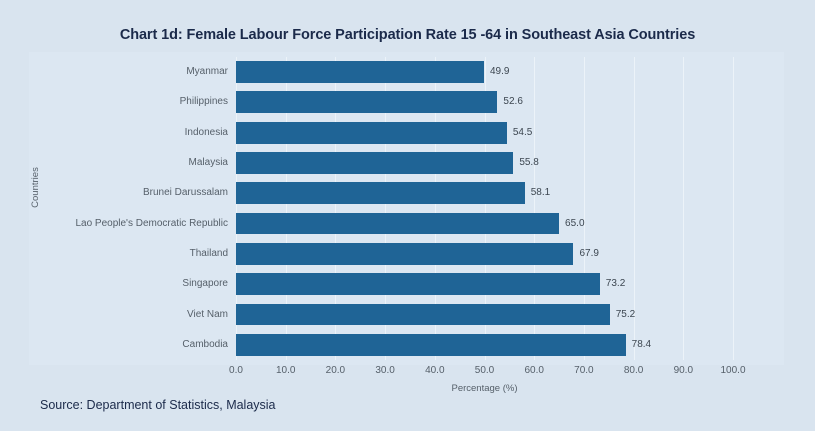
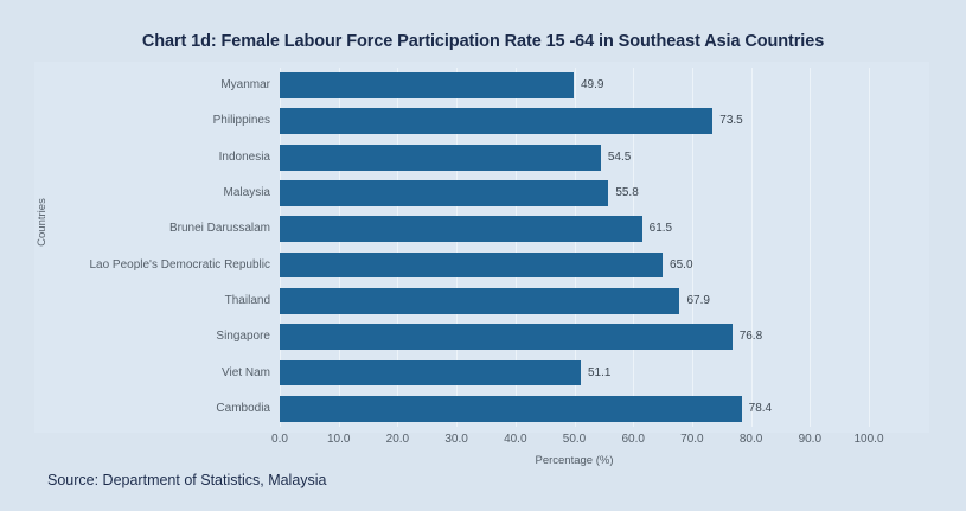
Philippines: 52.6 -> 73.5
Brunei Darussalam: 58.1 -> 61.5
Singapore: 73.2 -> 76.8
Viet Nam: 75.2 -> 51.1
